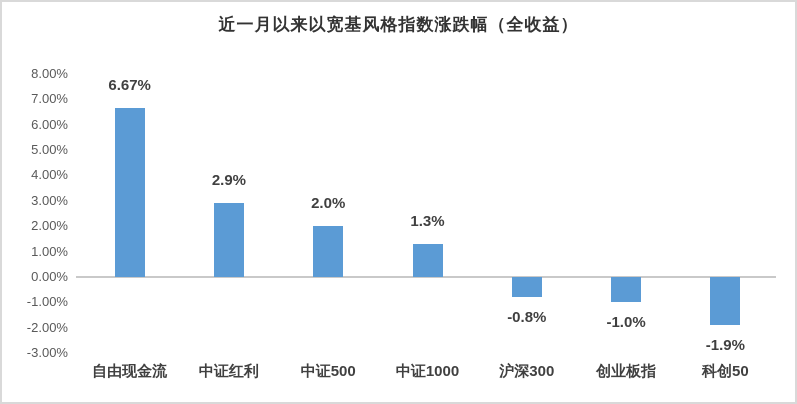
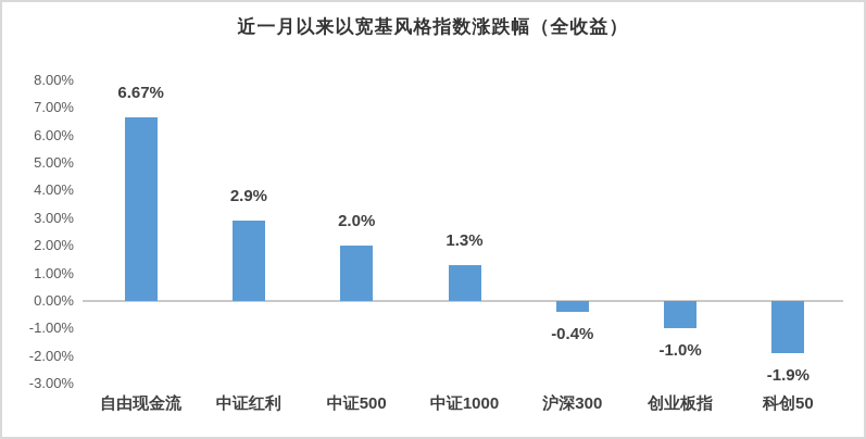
沪深300: -0.8% -> -0.4%
